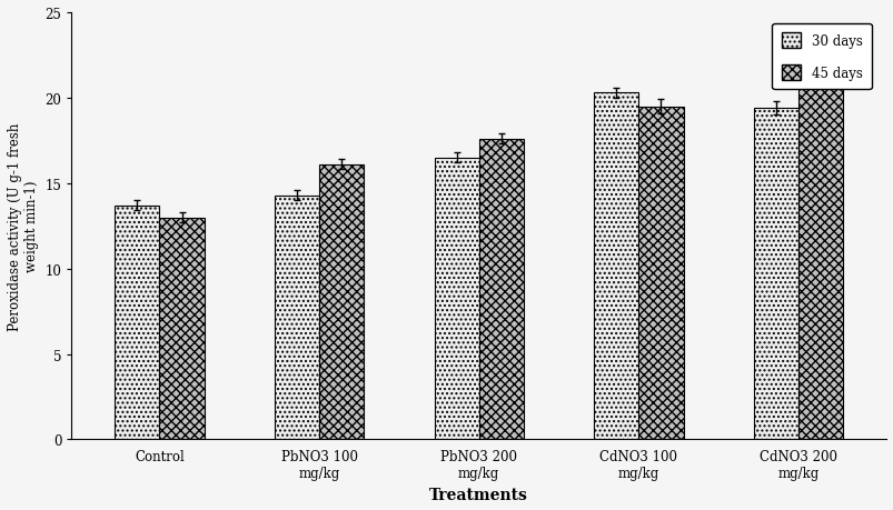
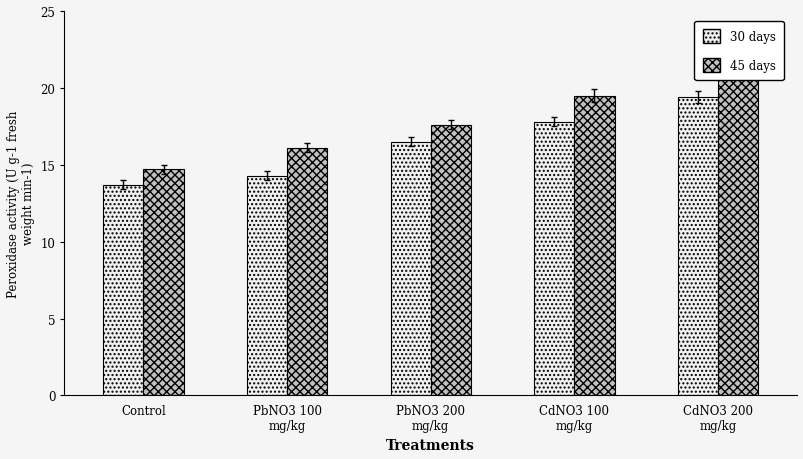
45 days/Control: 13.0 -> 14.7
30 days/CdNO3 100 mg/kg: 20.3 -> 17.8
